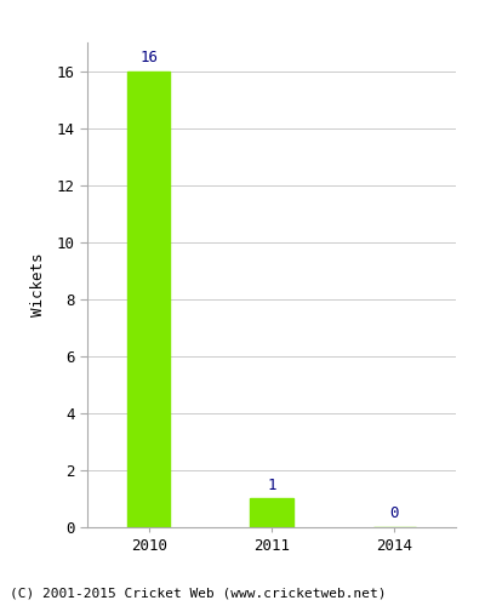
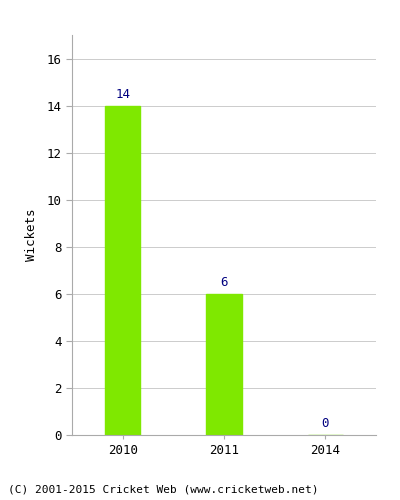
2010: 16 -> 14
2011: 1 -> 6
